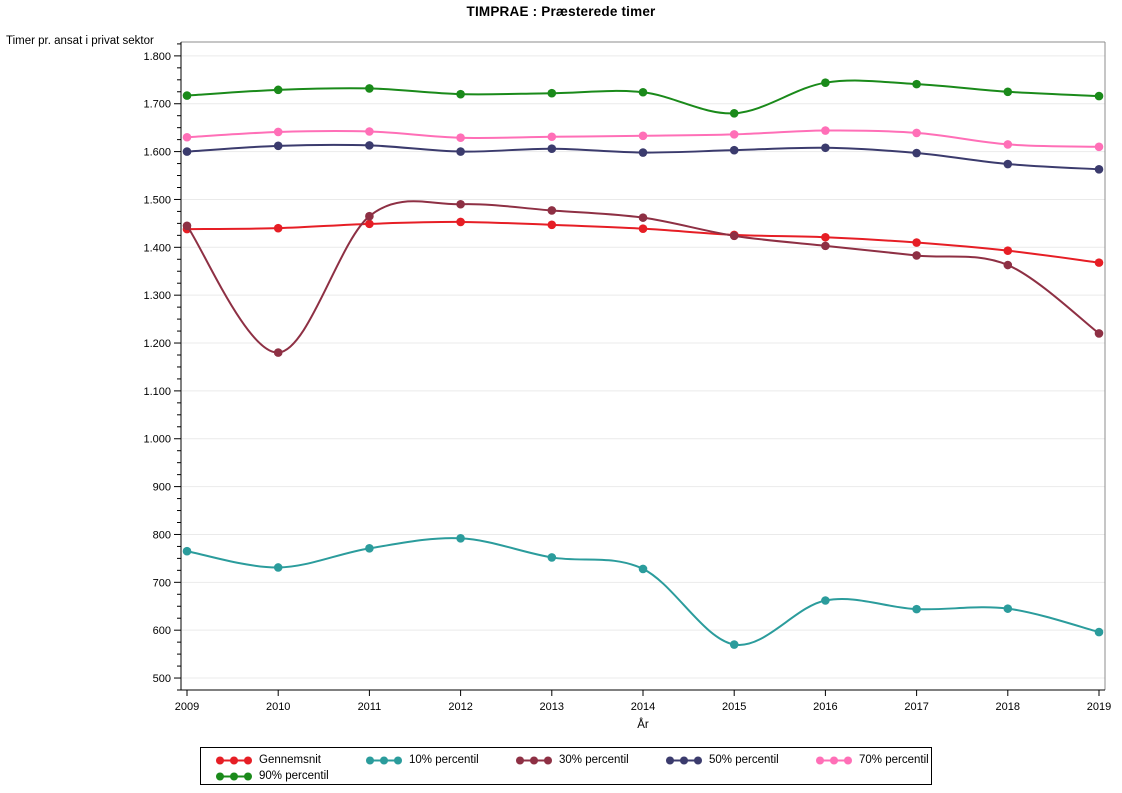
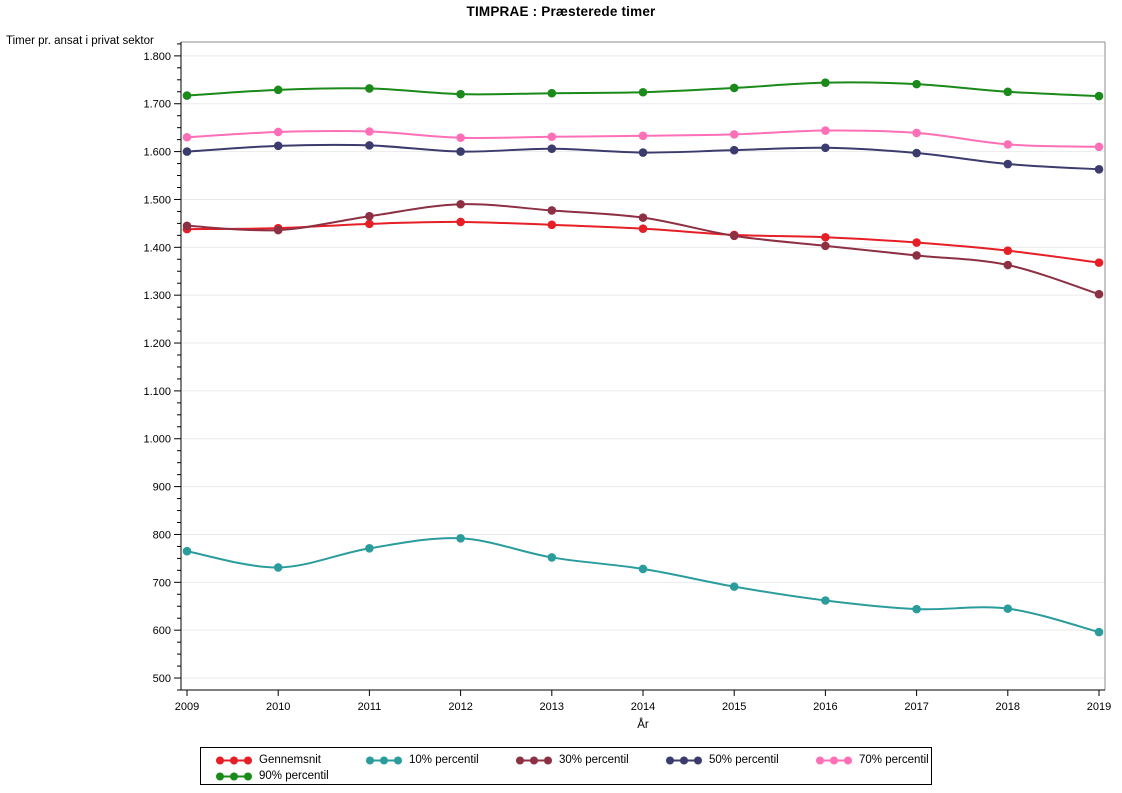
30% percentil/2010: 1180 -> 1440
10% percentil/2015: 570 -> 690
90% percentil/2015: 1680 -> 1730
30% percentil/2019: 1220 -> 1300
